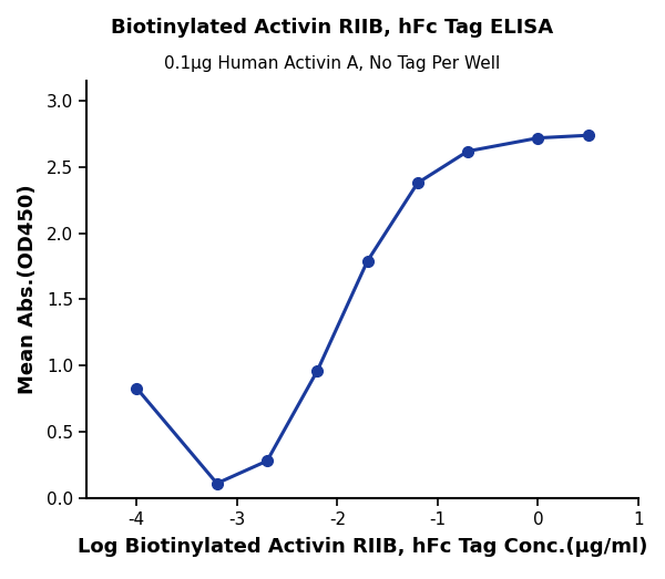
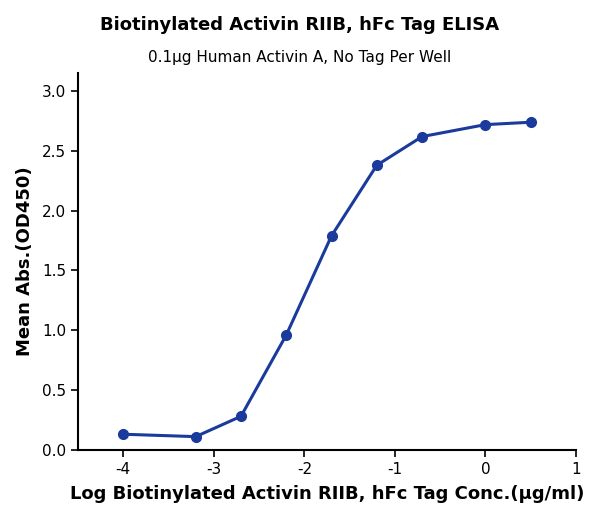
-4: 0.83 -> 0.13
